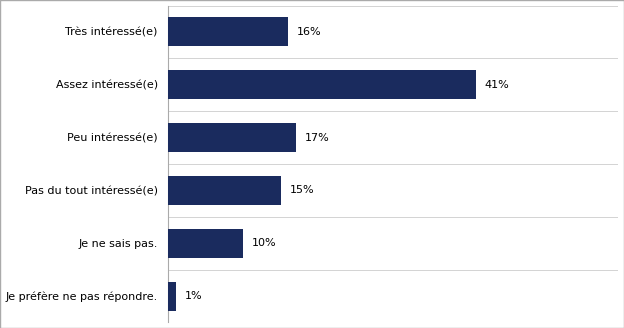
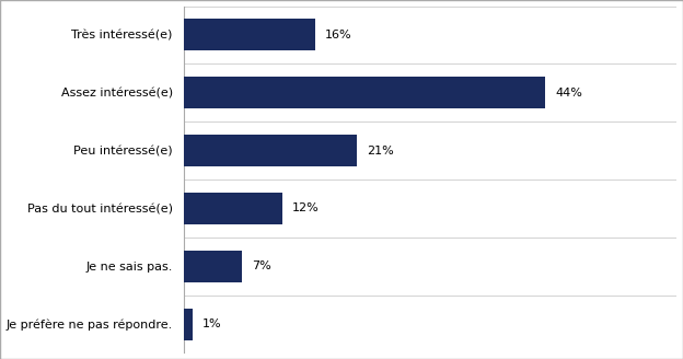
Assez intéressé(e): 41% -> 44%
Peu intéressé(e): 17% -> 21%
Pas du tout intéressé(e): 15% -> 12%
Je ne sais pas.: 10% -> 7%
